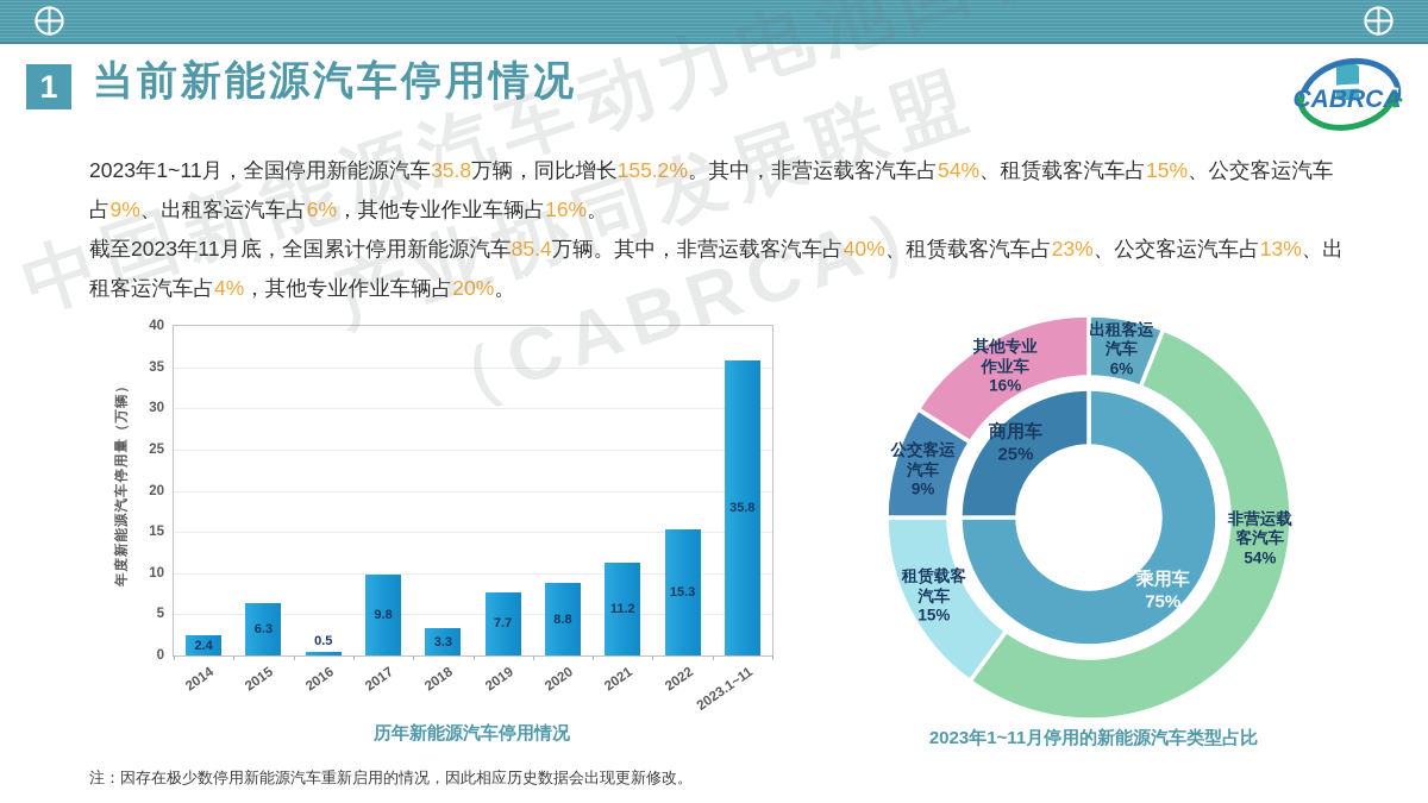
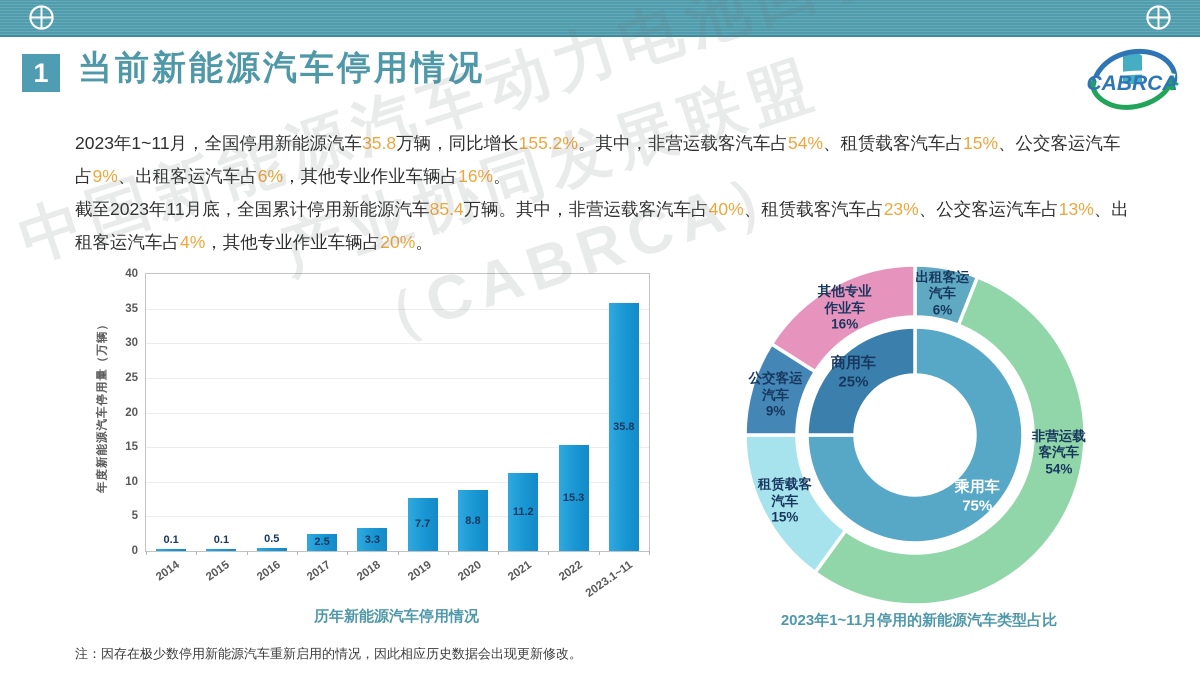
历年新能源汽车停用情况/2014: 2.4 -> 0.1
历年新能源汽车停用情况/2015: 6.3 -> 0.1
历年新能源汽车停用情况/2017: 9.8 -> 2.5
